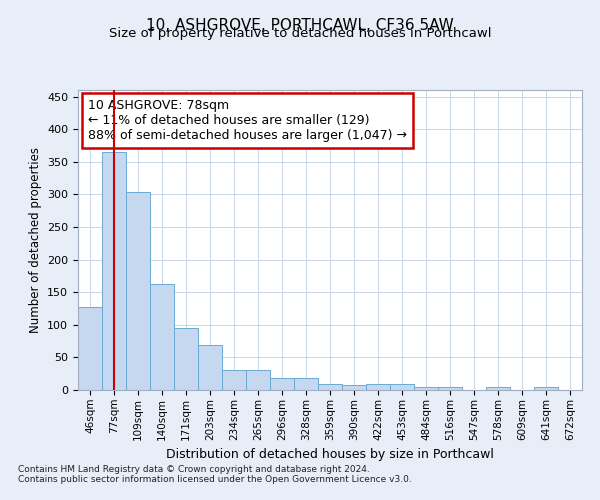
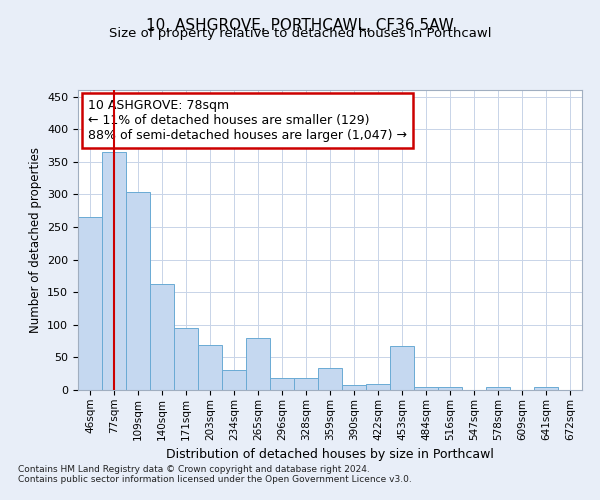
46sqm: 128 -> 266
265sqm: 30 -> 80
359sqm: 9 -> 34
453sqm: 9 -> 68
